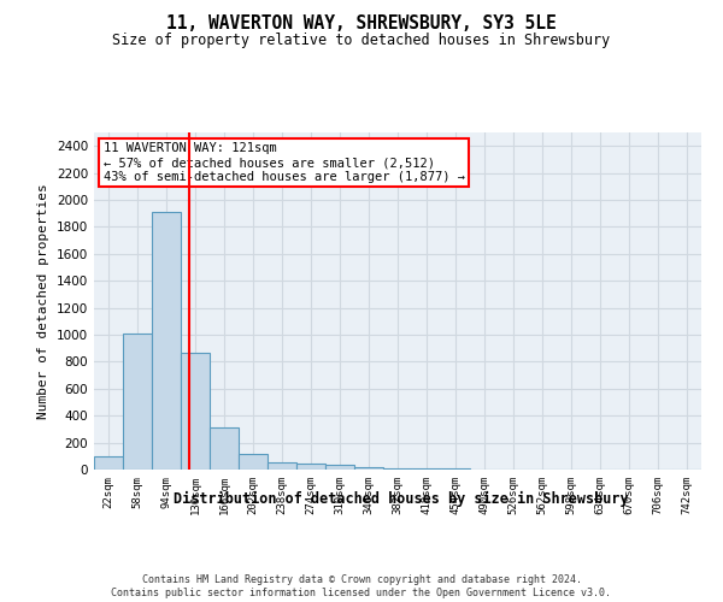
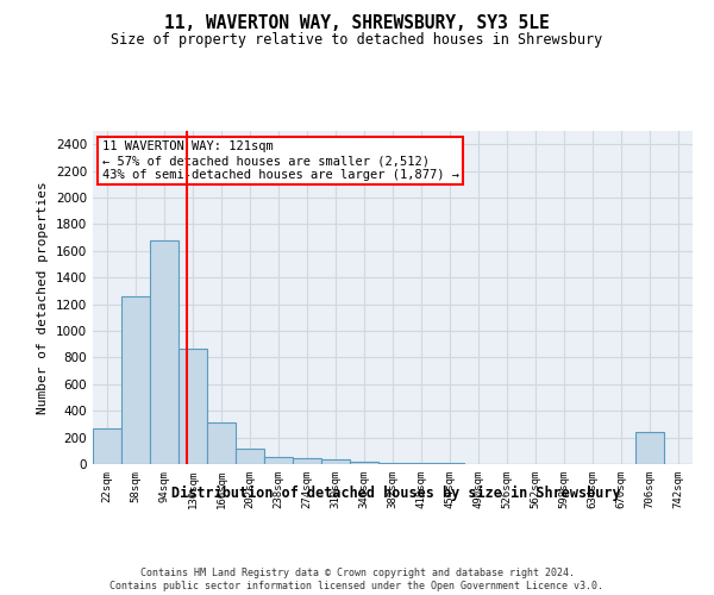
22sqm: 100 -> 270
58sqm: 1010 -> 1260
94sqm: 1910 -> 1680
706sqm: 0 -> 240
